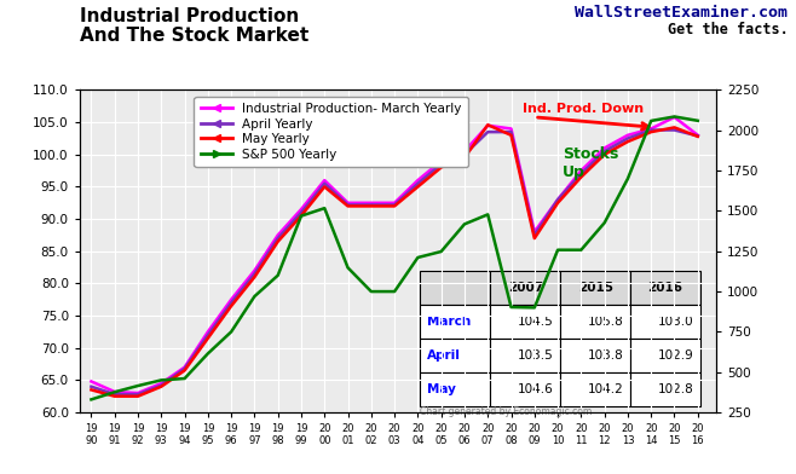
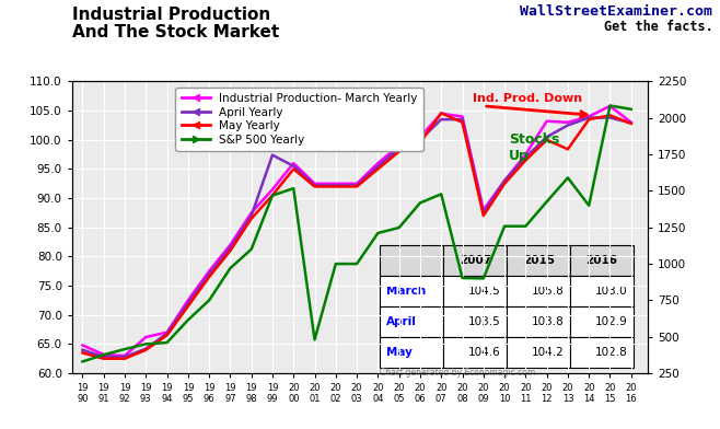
Industrial Production- March Yearly/19 93: 64.5 -> 66.2
April Yearly/19 99: 91.0 -> 97.4
S&P 500 Yearly/20 01: 1150 -> 480
Industrial Production- March Yearly/20 12: 101.0 -> 103.2
May Yearly/20 13: 102.0 -> 98.4
S&P 500 Yearly/20 13: 1700 -> 1590
S&P 500 Yearly/20 14: 2060 -> 1400
